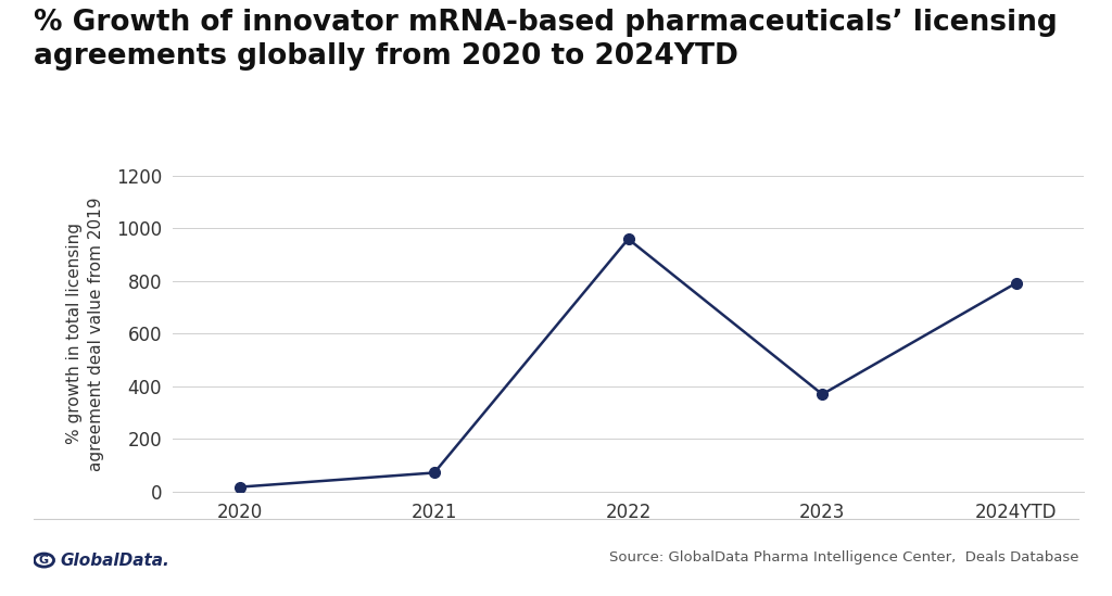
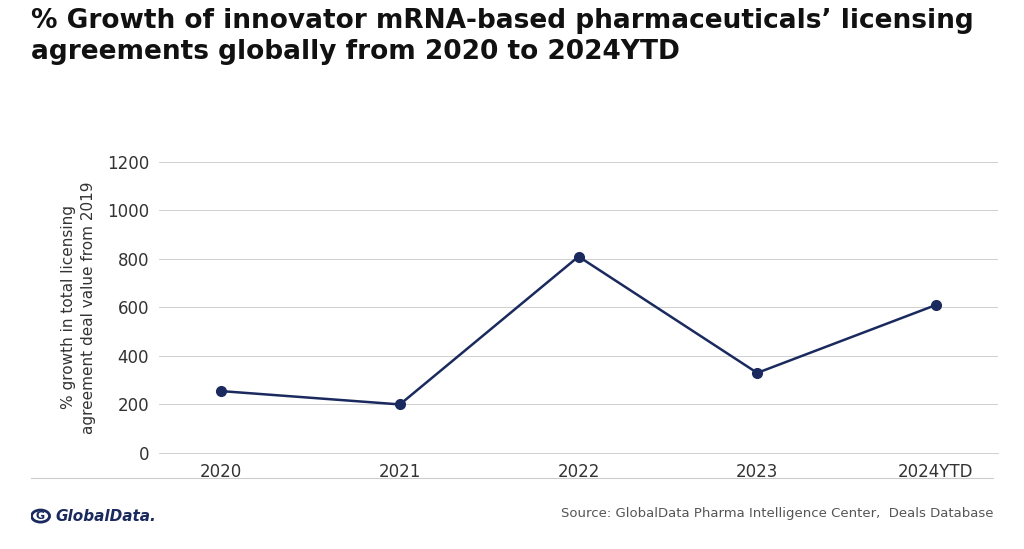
2020: 18 -> 255
2021: 72 -> 200
2022: 960 -> 810
2023: 370 -> 330
2024YTD: 793 -> 610
